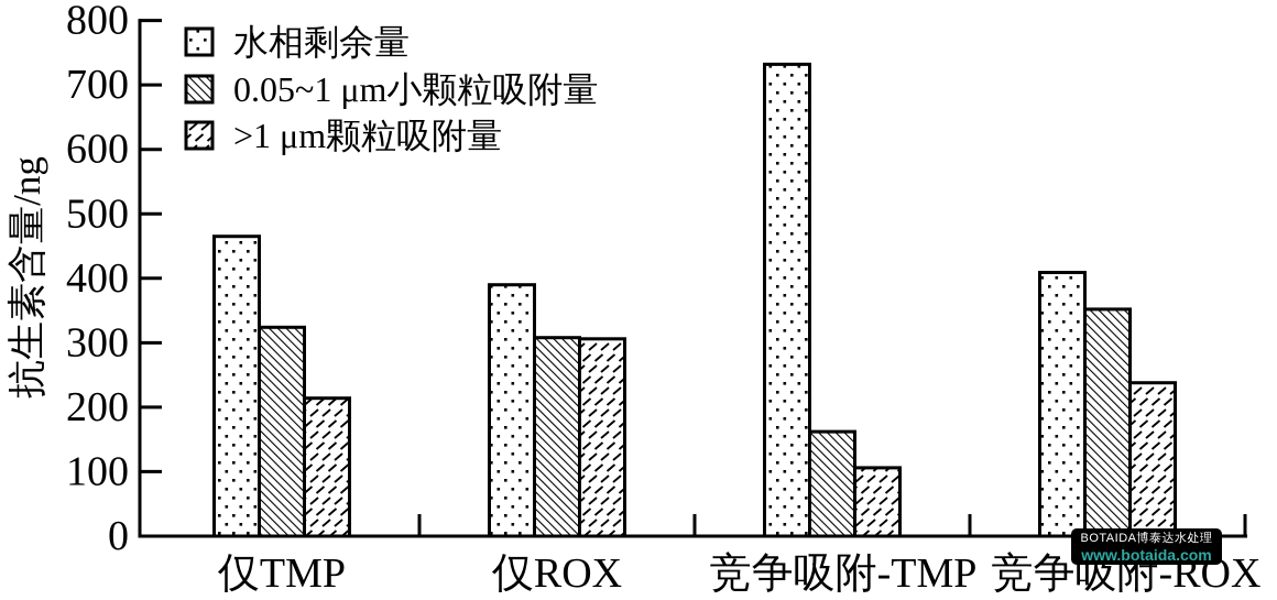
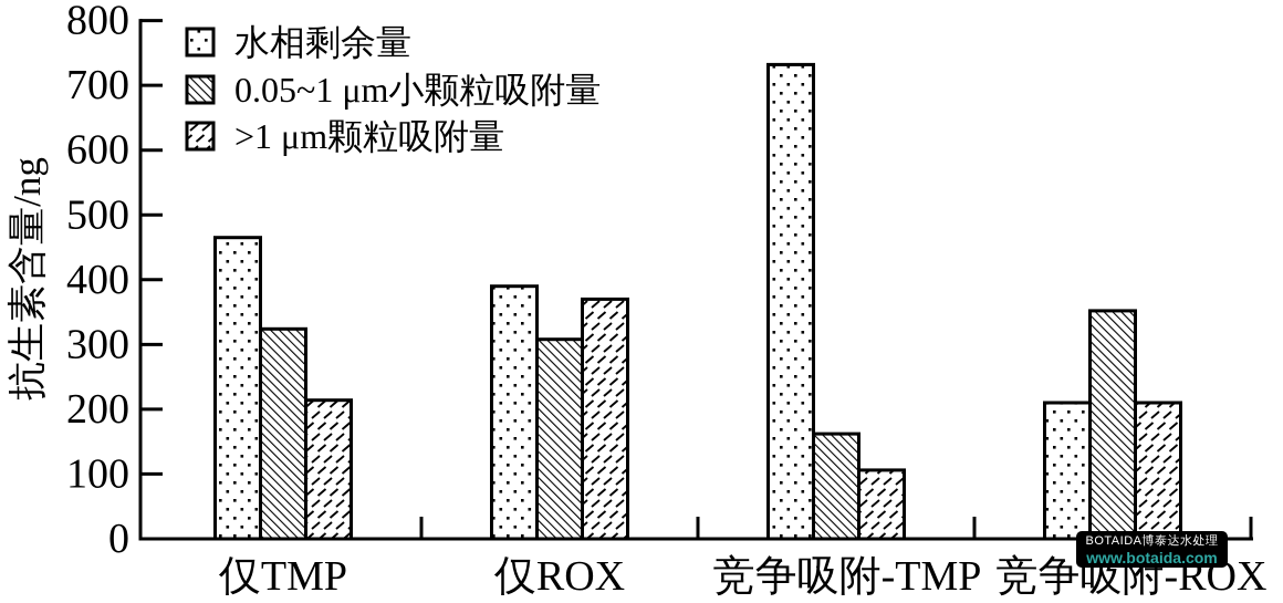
>1 μm颗粒吸附量/仅ROX: 310 -> 370
水相剩余量/竞争吸附-ROX: 410 -> 210
>1 μm颗粒吸附量/竞争吸附-ROX: 240 -> 210
